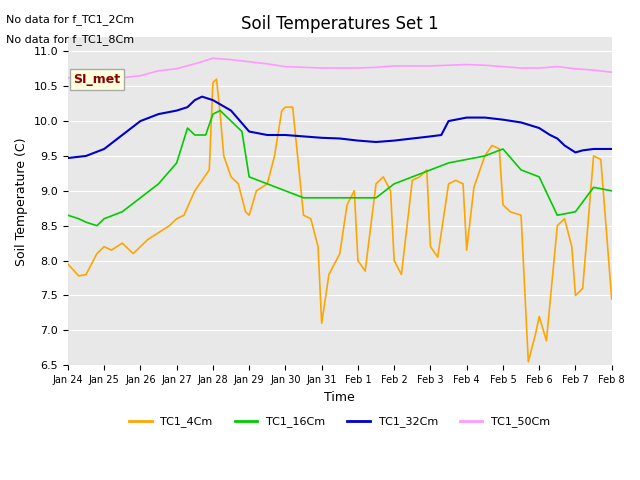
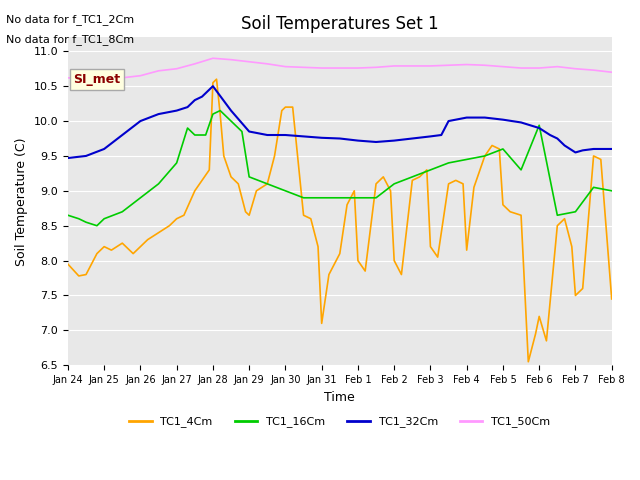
TC1_32Cm/Jan 28: 10.30 -> 10.50
TC1_16Cm/Feb 6: 9.20 -> 9.94
